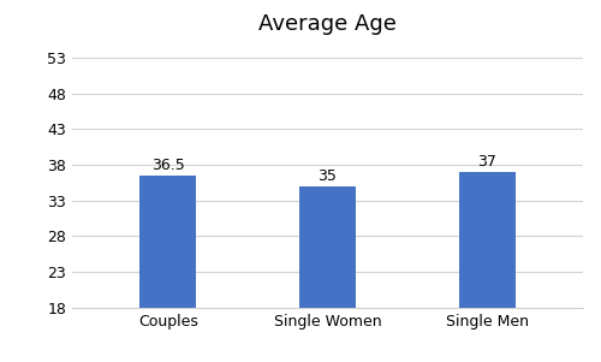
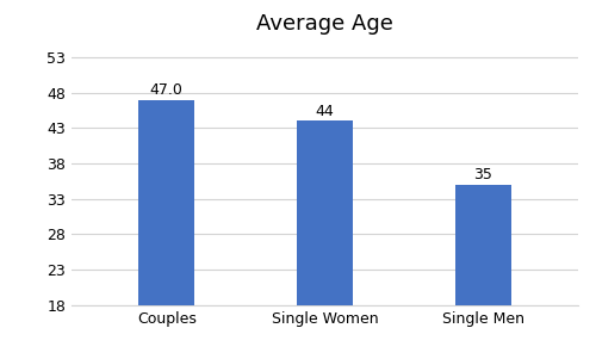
Couples: 36.5 -> 47.0
Single Women: 35 -> 44
Single Men: 37 -> 35
